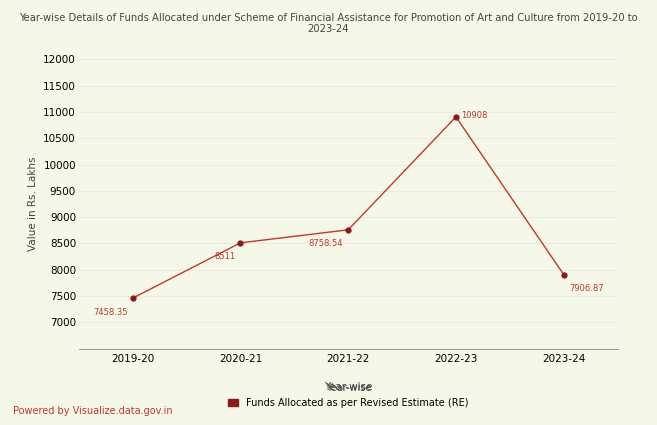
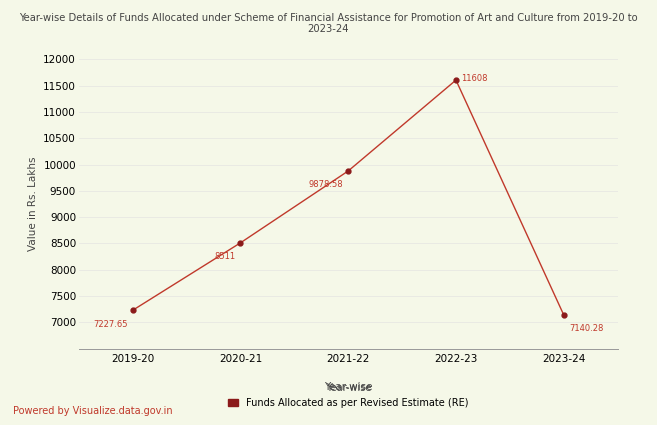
2019-20: 7458.35 -> 7227.65
2021-22: 8758.54 -> 9878.58
2022-23: 10908 -> 11608
2023-24: 7906.87 -> 7140.28
